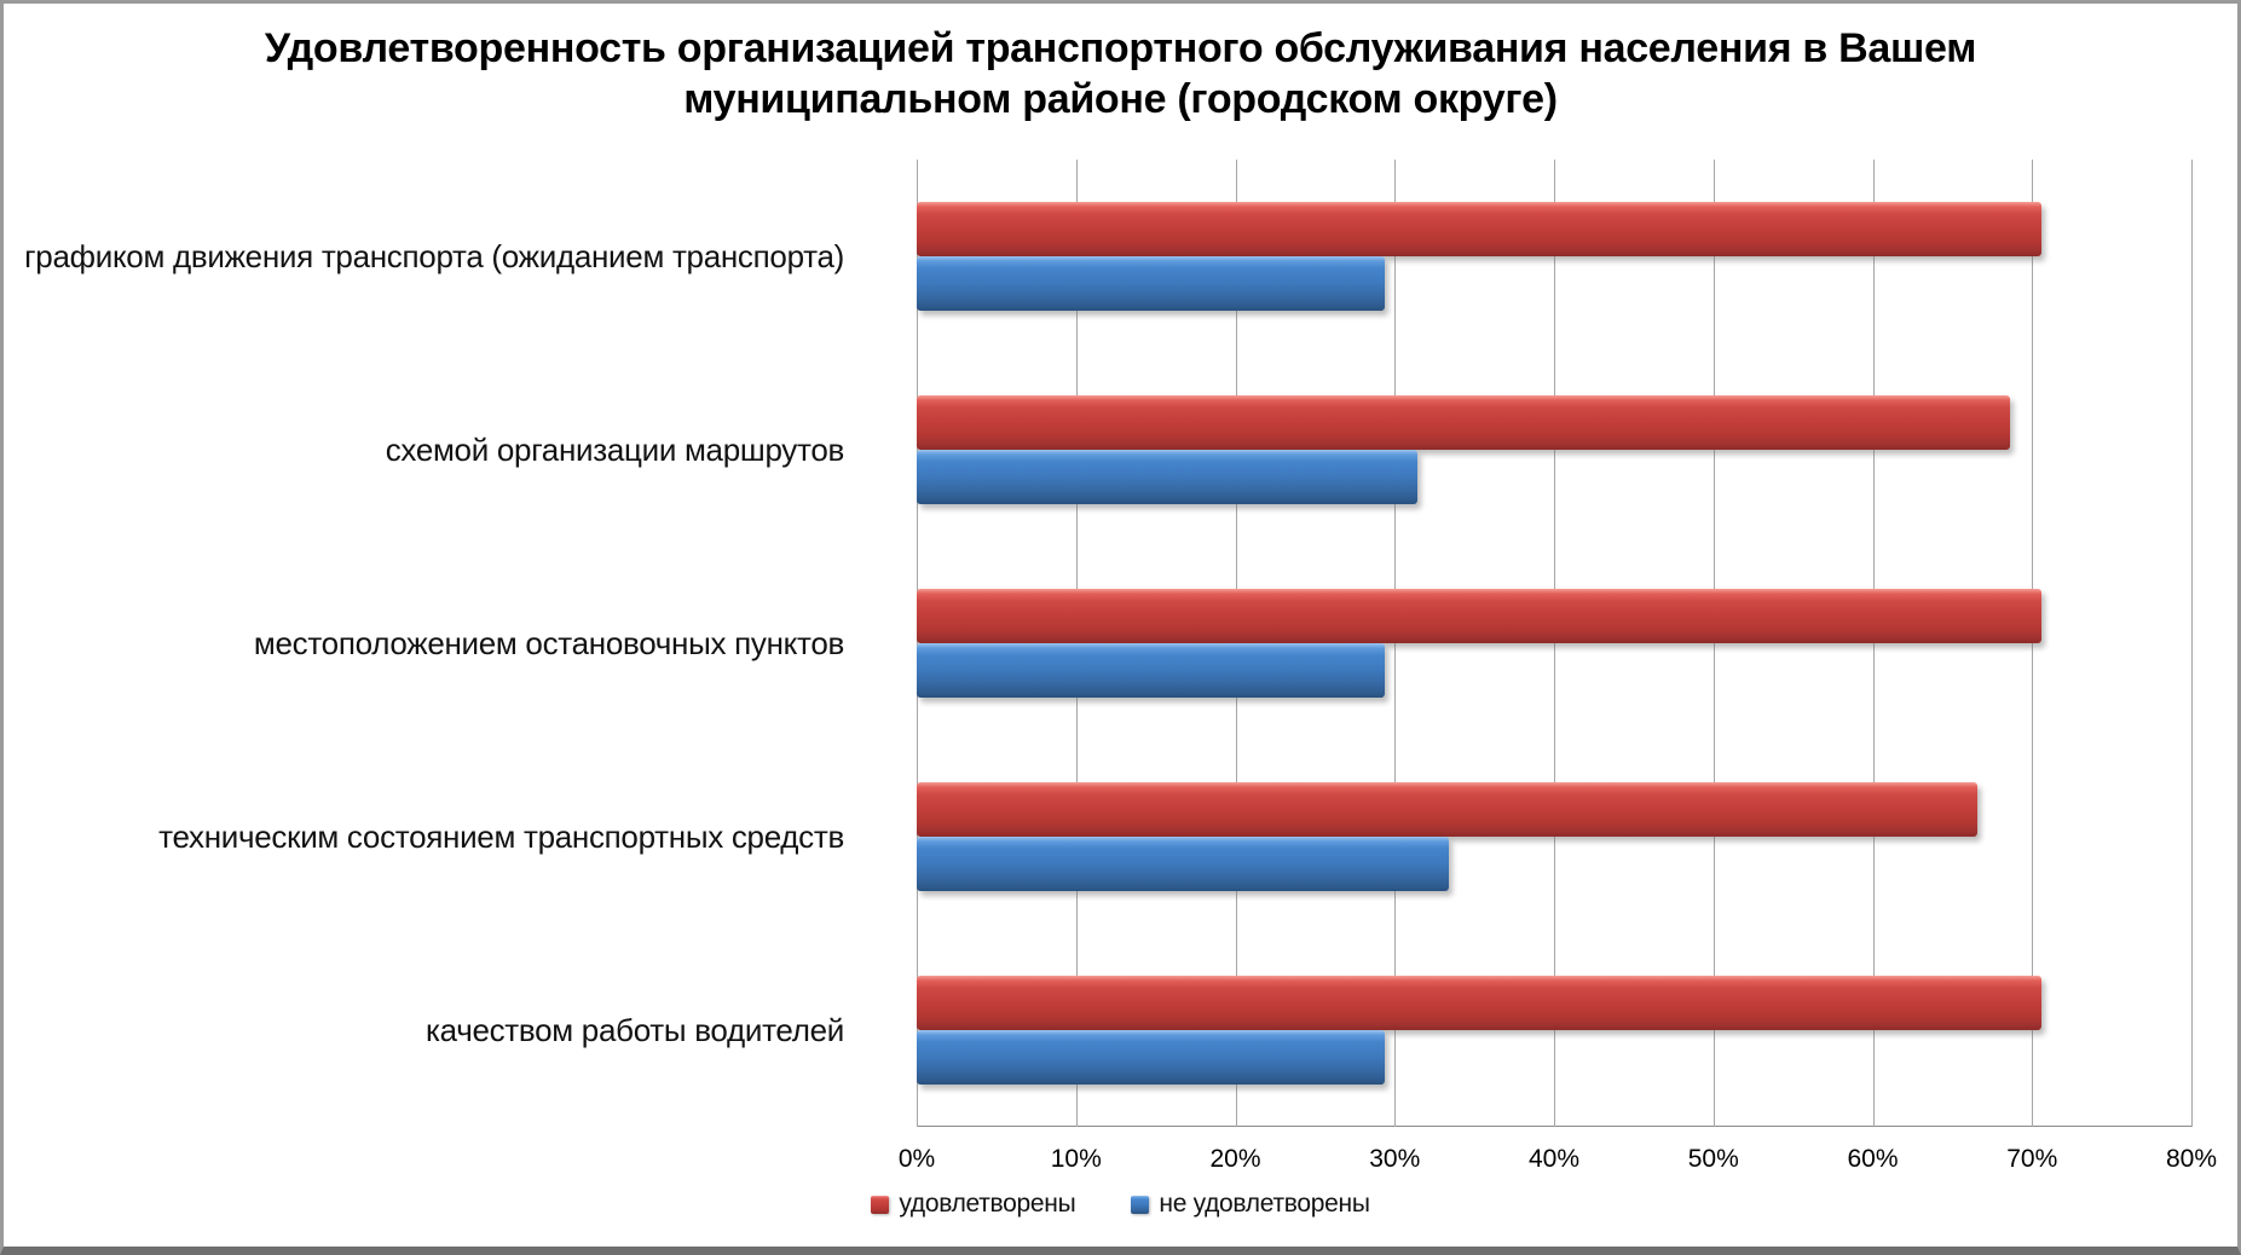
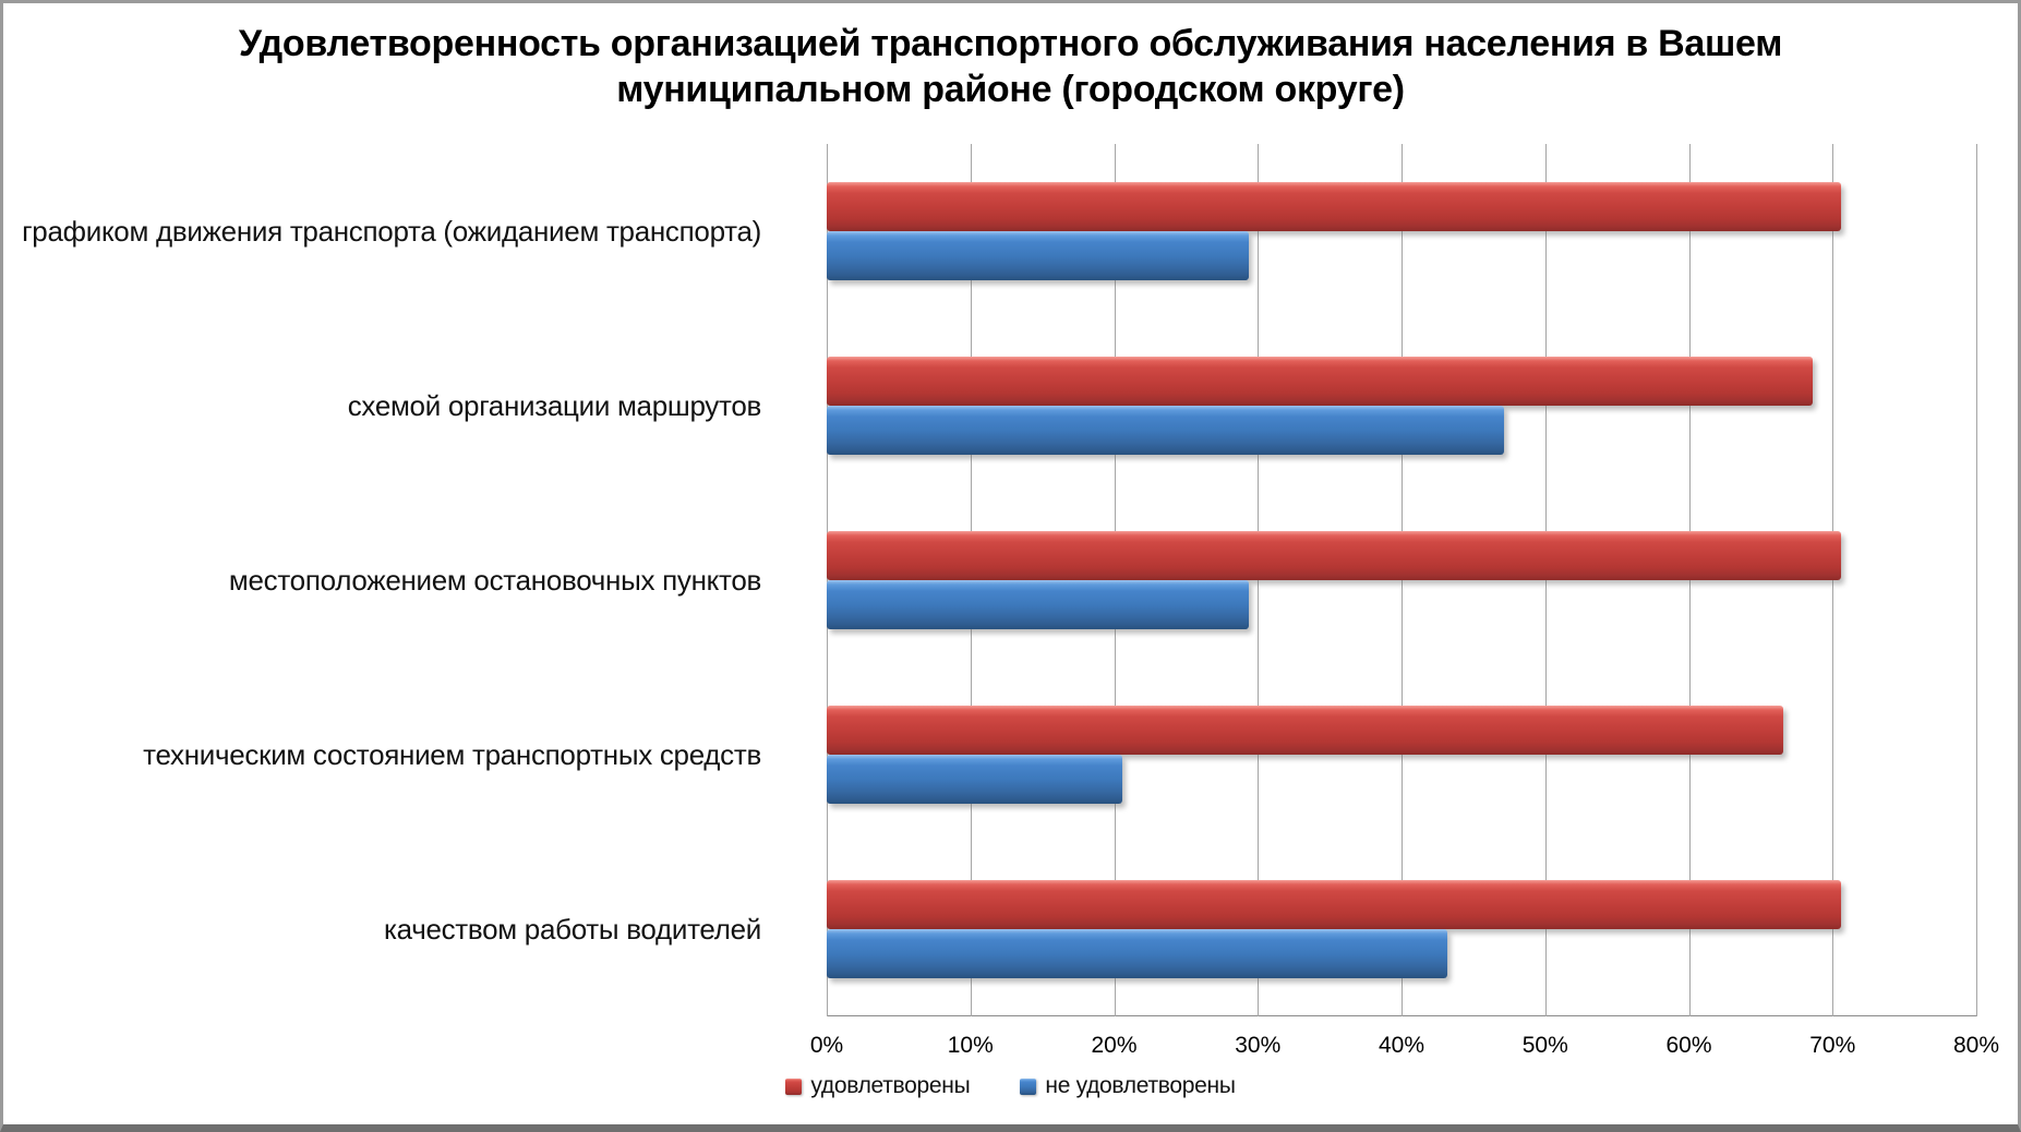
не удовлетворены/схемой организации маршрутов: 31.4% -> 47.1%
не удовлетворены/техническим состоянием транспортных средств: 33.4% -> 20.6%
не удовлетворены/качеством работы водителей: 29.4% -> 43.2%
